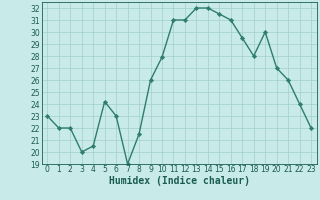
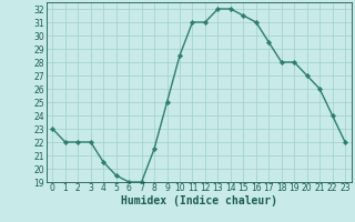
3: 20.0 -> 22.0
5: 24.2 -> 19.5
6: 23.0 -> 19.0
9: 26.0 -> 25.0
10: 27.9 -> 28.5
19: 30.0 -> 28.0
